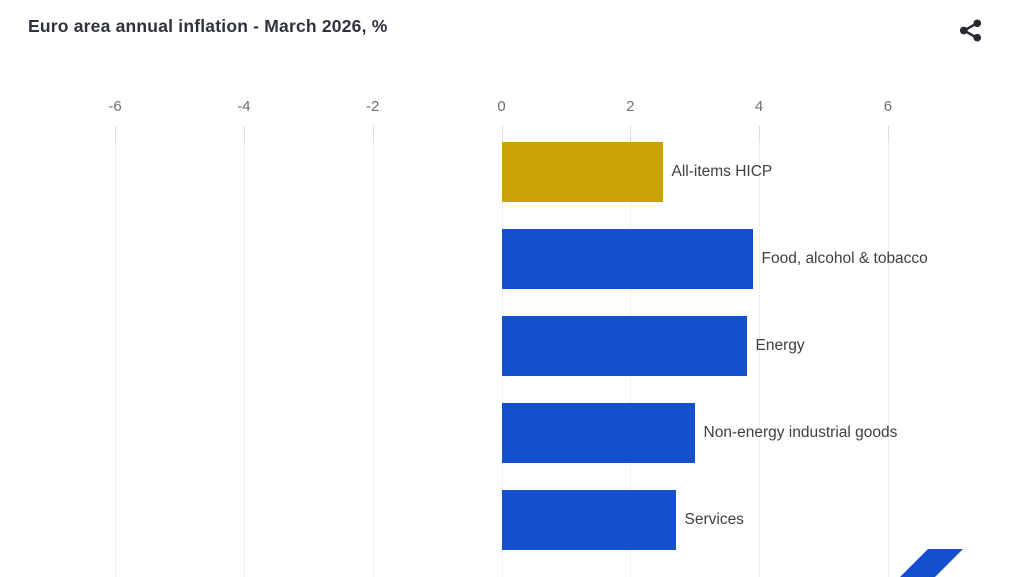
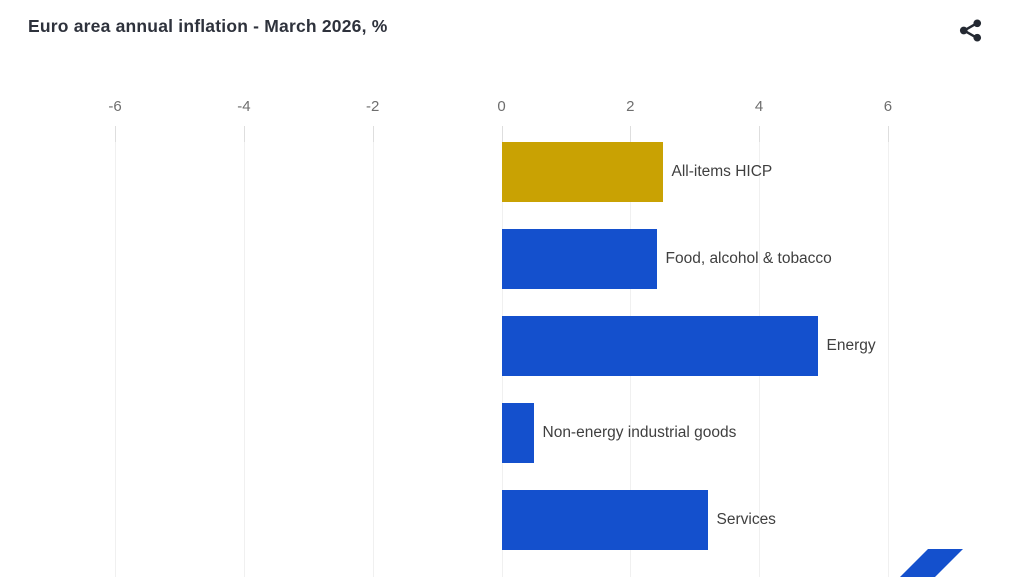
Food, alcohol & tobacco: 3.9 -> 2.4
Energy: 3.8 -> 4.9
Non-energy industrial goods: 3.0 -> 0.5
Services: 2.7 -> 3.2
